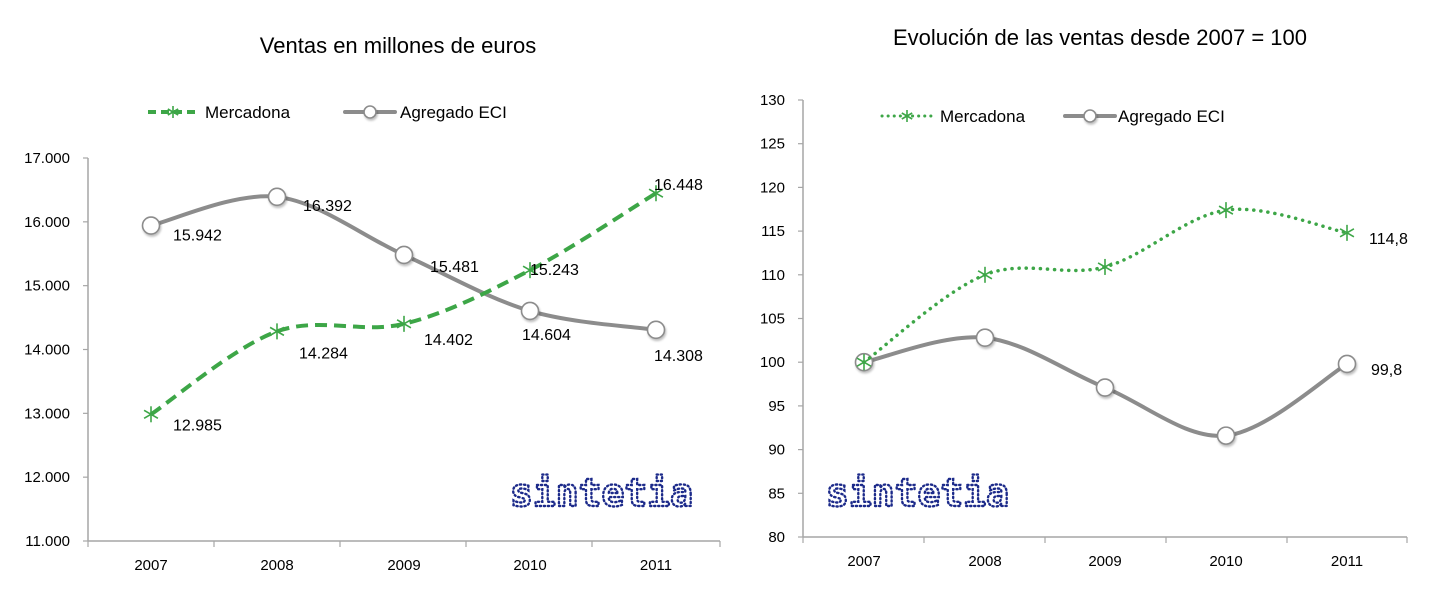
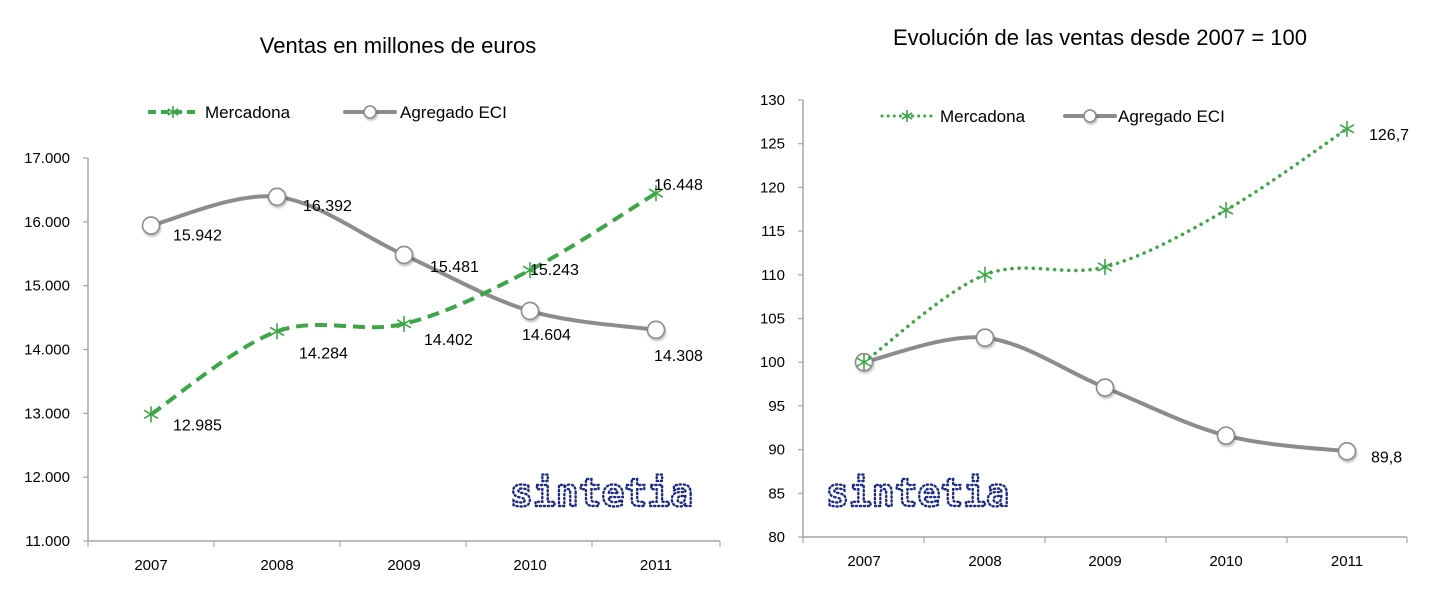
Evolución de las ventas desde 2007 = 100/Mercadona/2011: 114,8 -> 126,7
Evolución de las ventas desde 2007 = 100/Agregado ECI/2011: 99,8 -> 89,8
